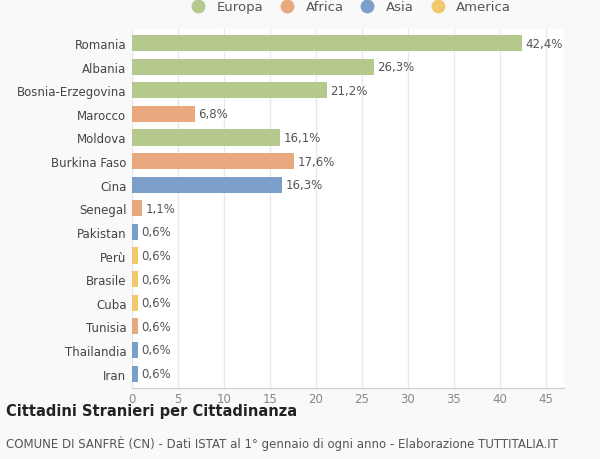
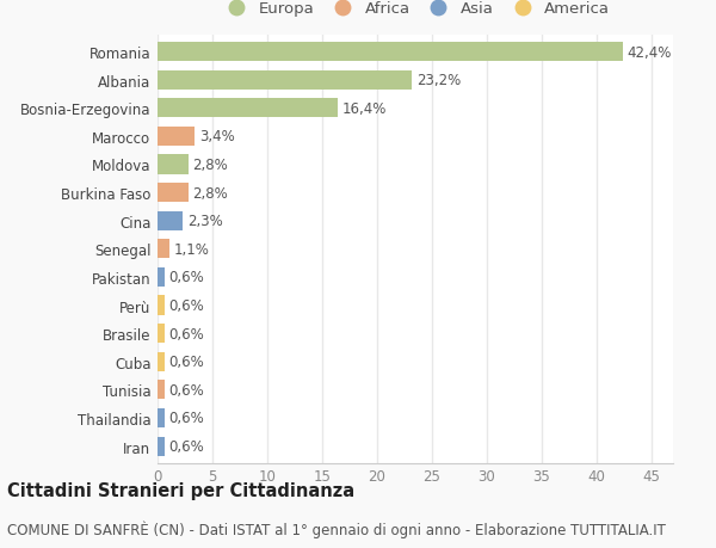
Albania: 26,3% -> 23,2%
Bosnia-Erzegovina: 21,2% -> 16,4%
Marocco: 6,8% -> 3,4%
Moldova: 16,1% -> 2,8%
Burkina Faso: 17,6% -> 2,8%
Cina: 16,3% -> 2,3%
